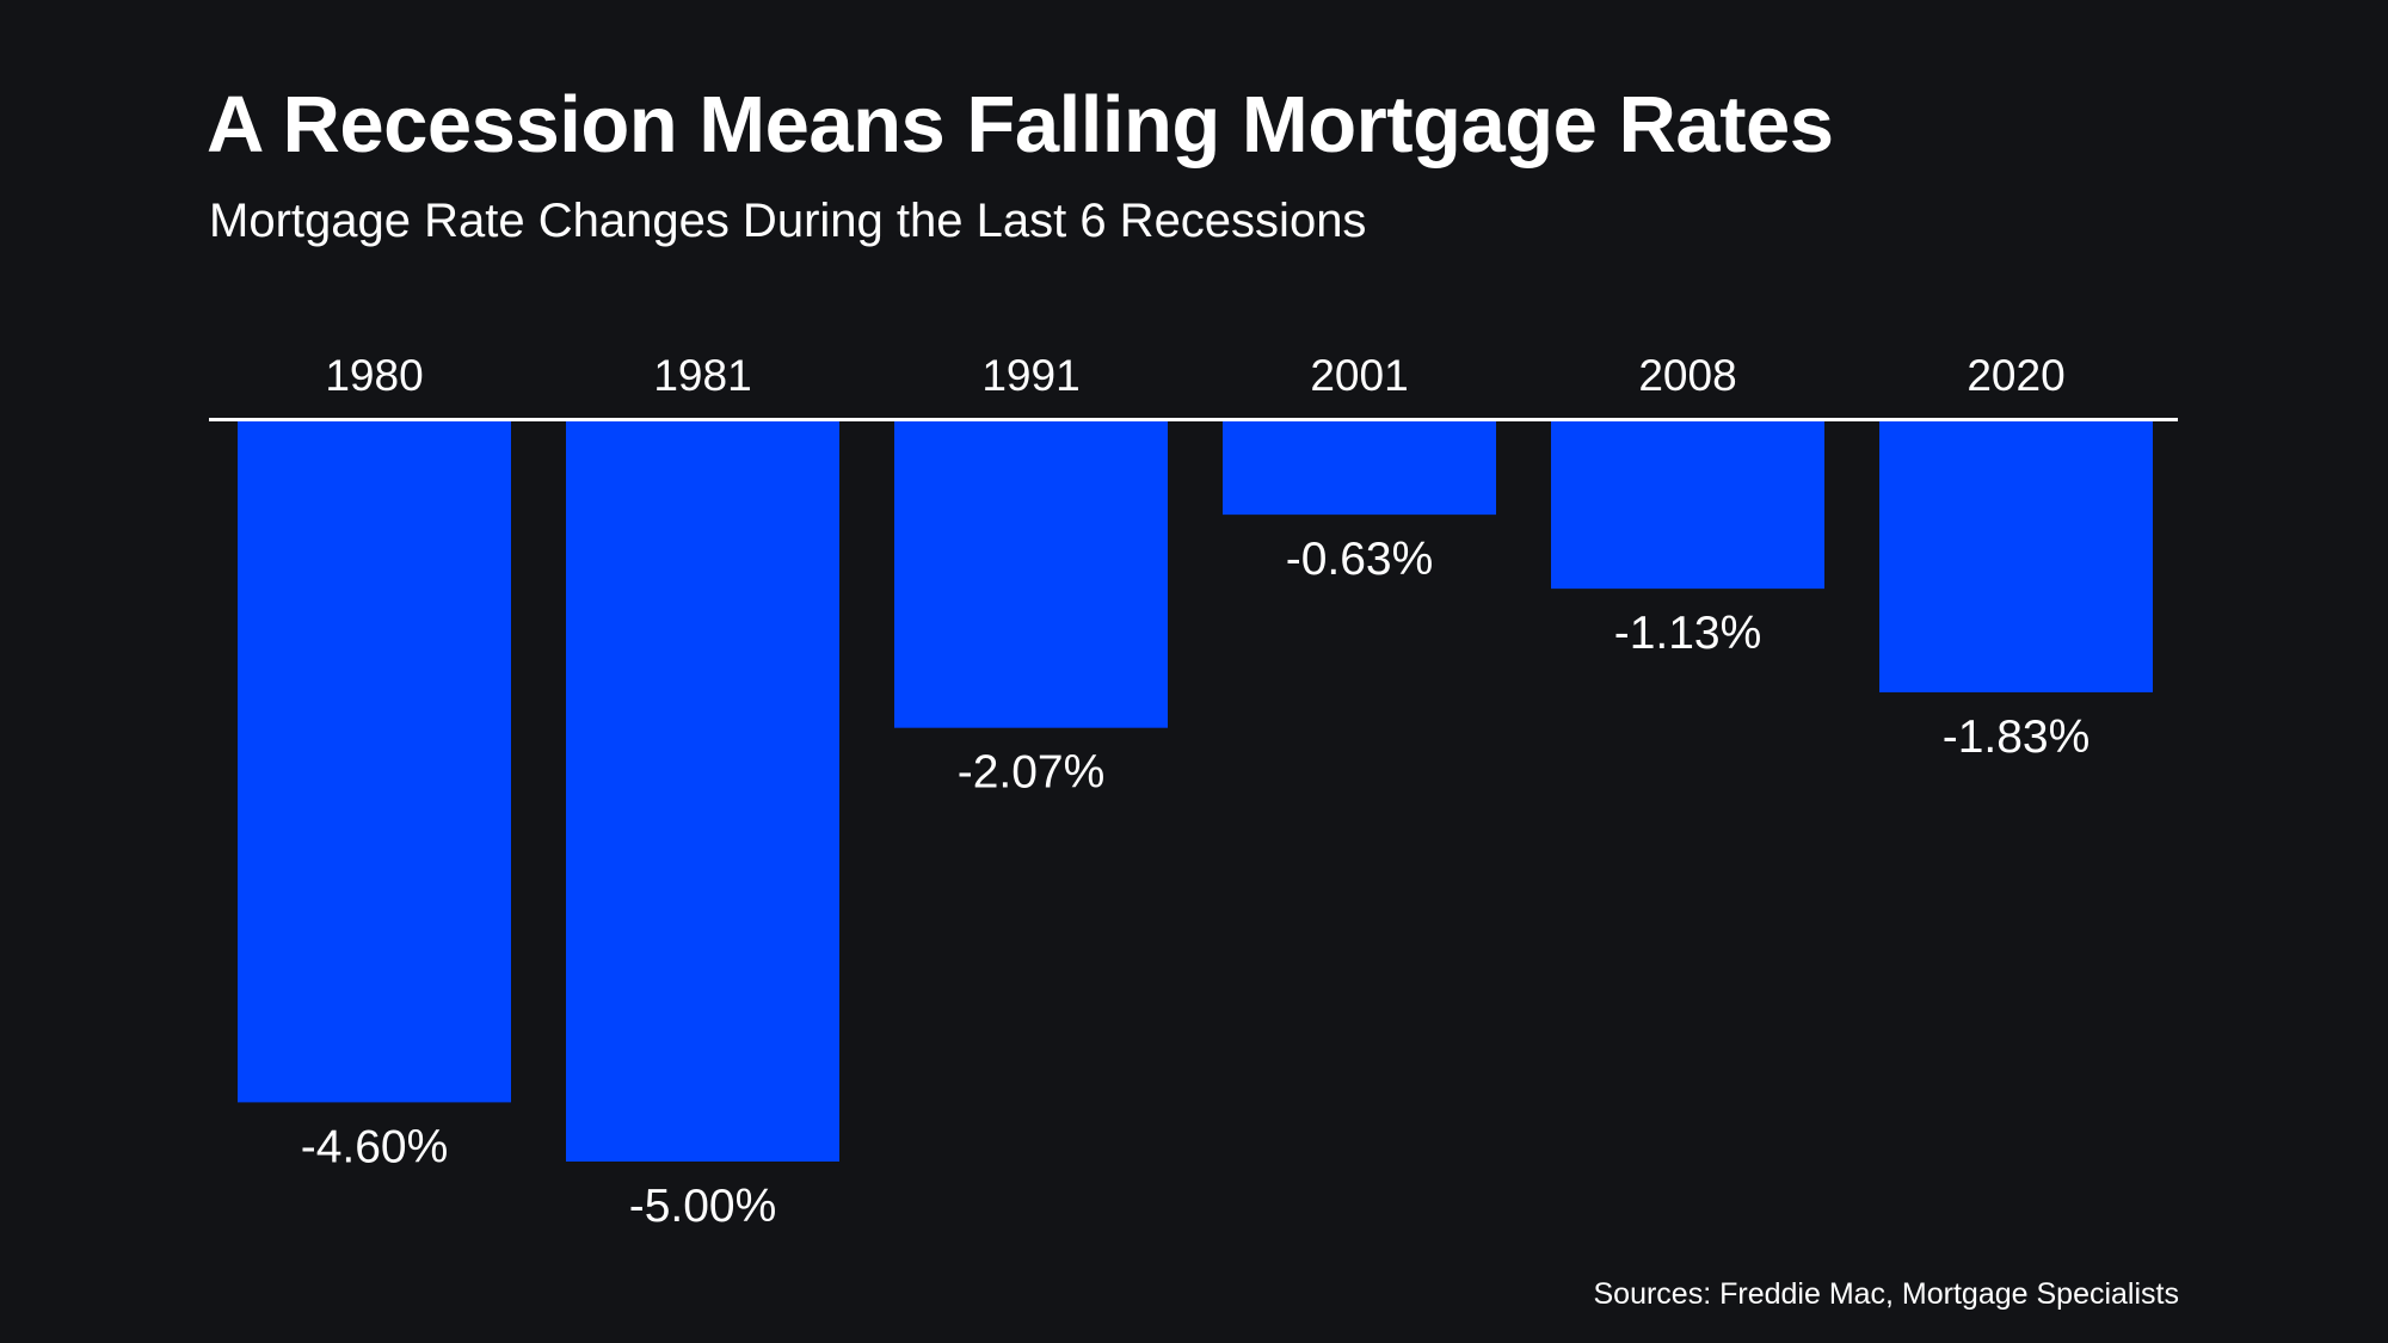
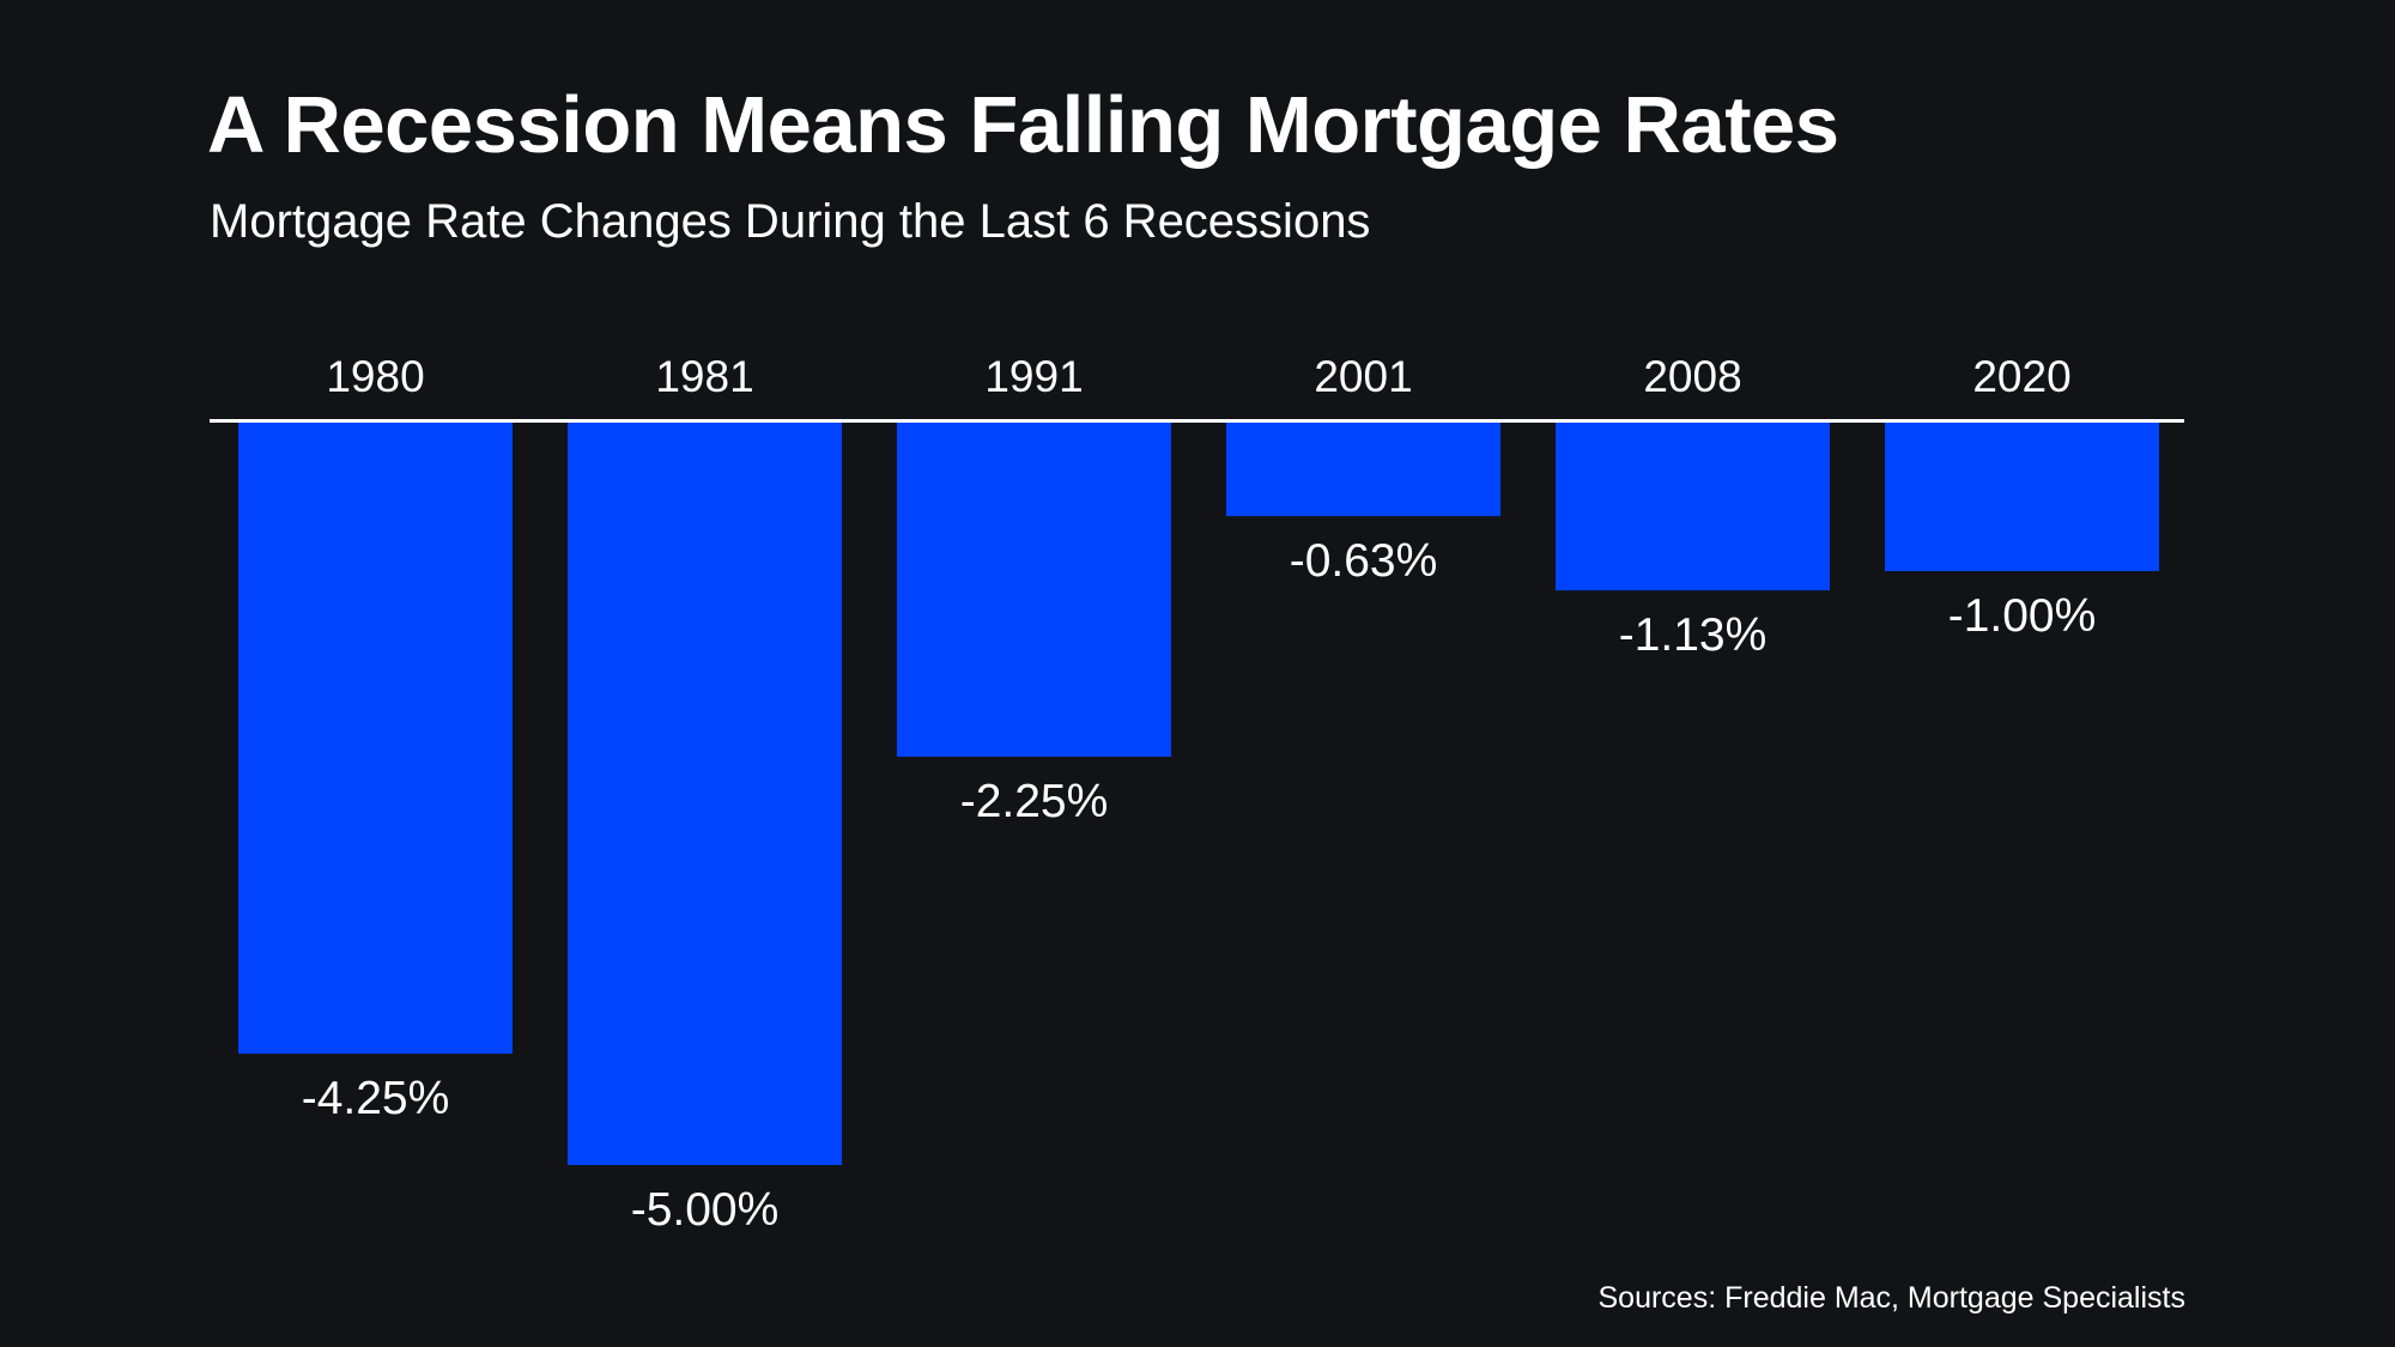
1980: -4.60% -> -4.25%
1991: -2.07% -> -2.25%
2020: -1.83% -> -1.00%
